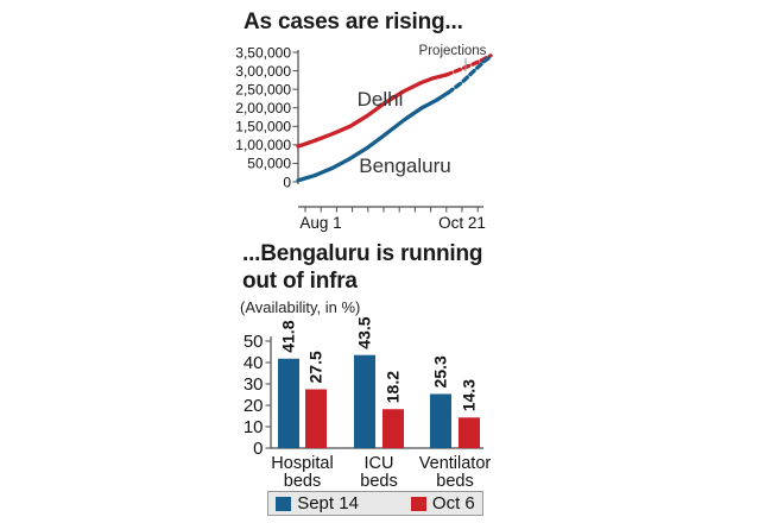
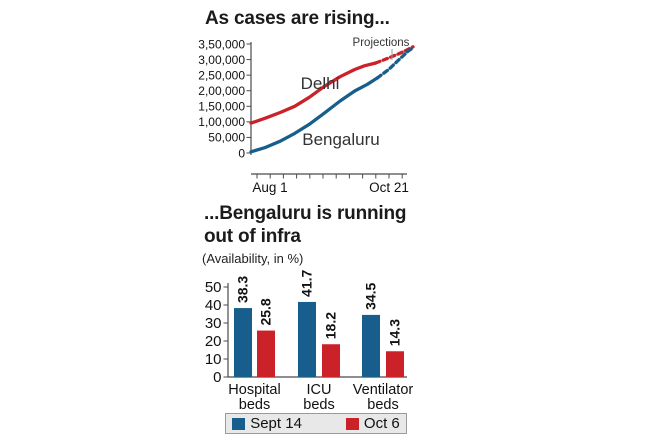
...Bengaluru is running out of infra/Sept 14/Hospital beds: 41.8 -> 38.3
...Bengaluru is running out of infra/Oct 6/Hospital beds: 27.5 -> 25.8
...Bengaluru is running out of infra/Sept 14/ICU beds: 43.5 -> 41.7
...Bengaluru is running out of infra/Sept 14/Ventilator beds: 25.3 -> 34.5
